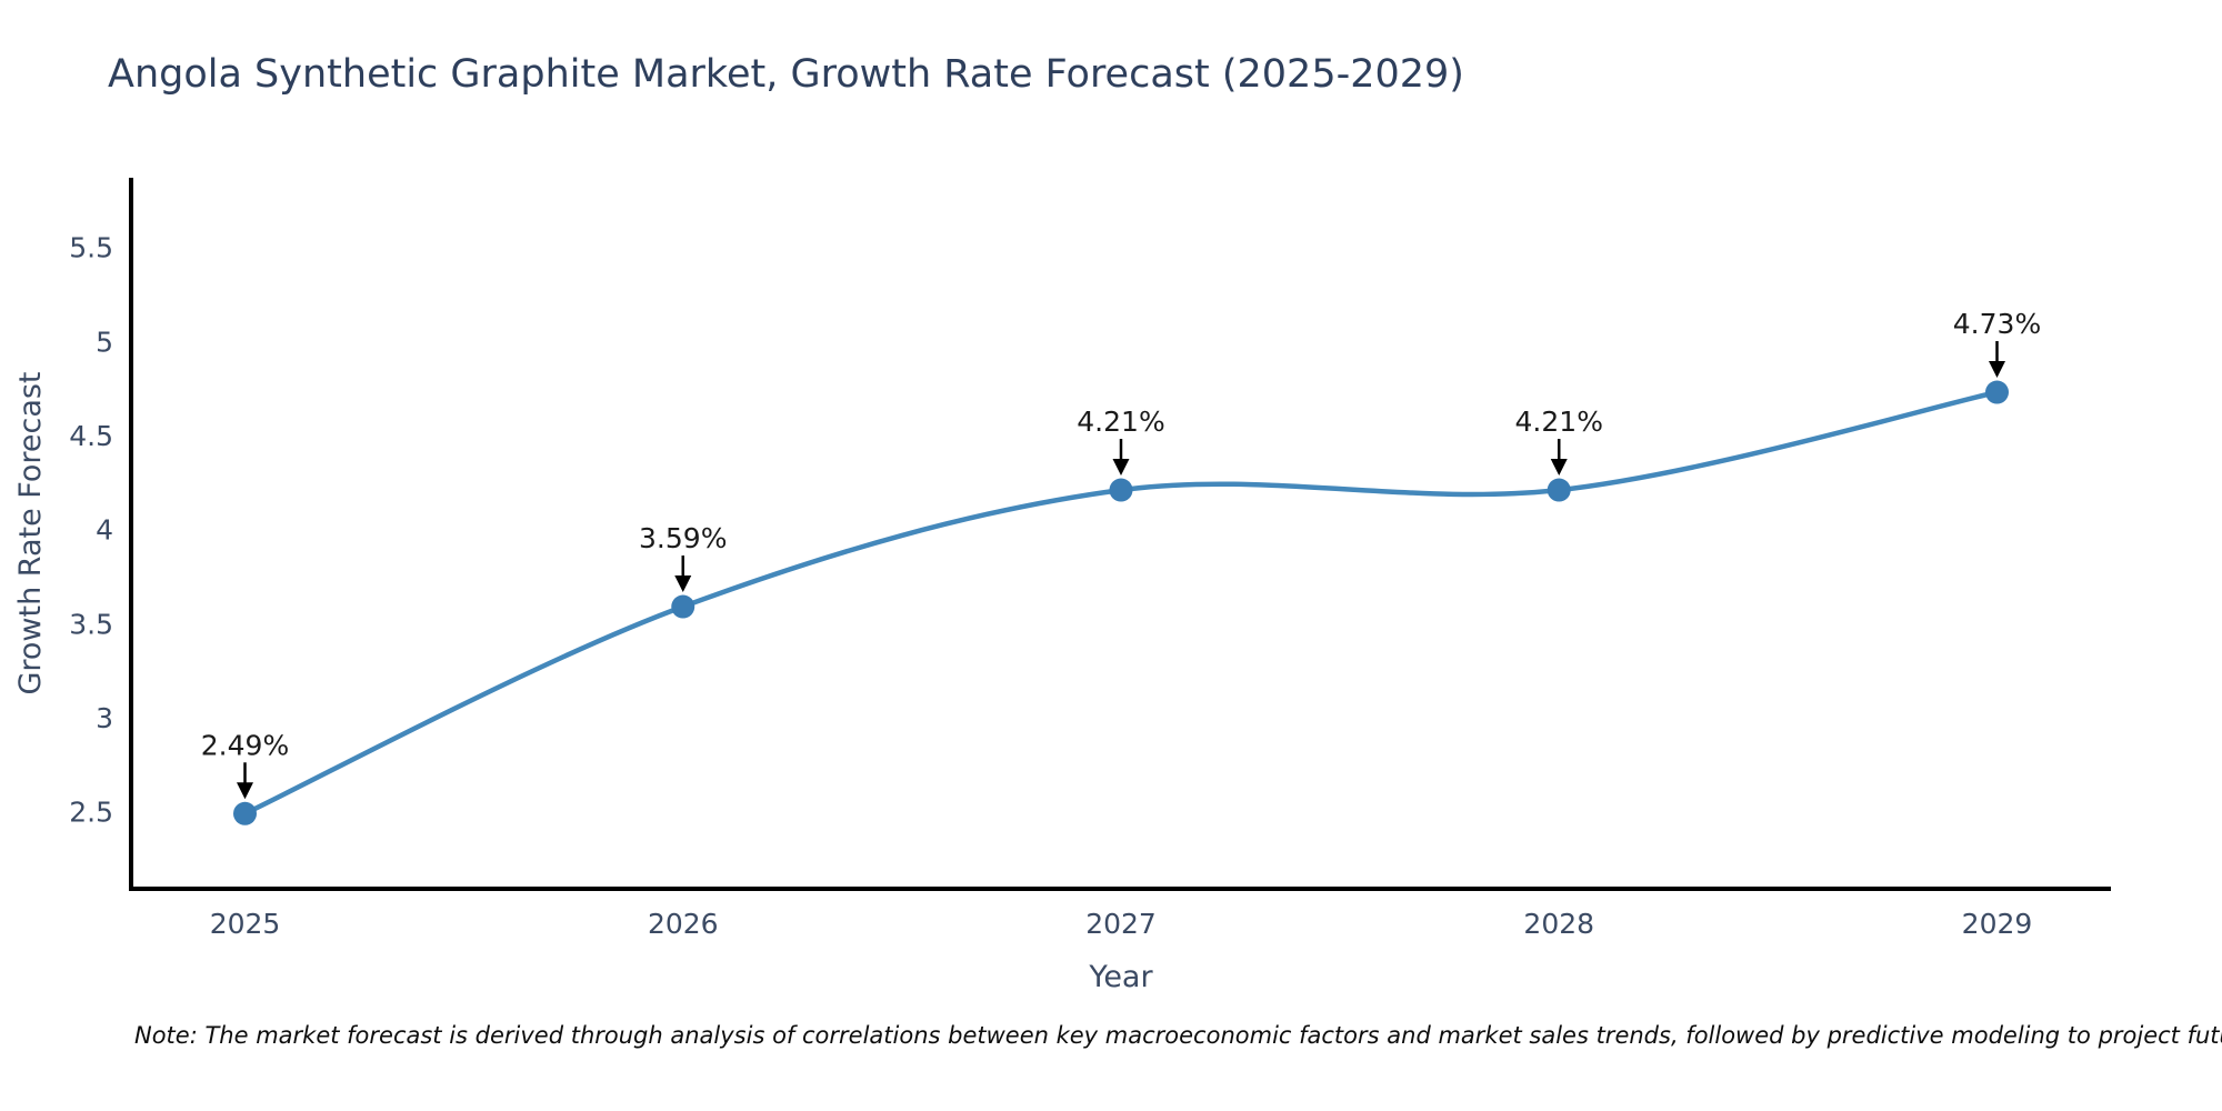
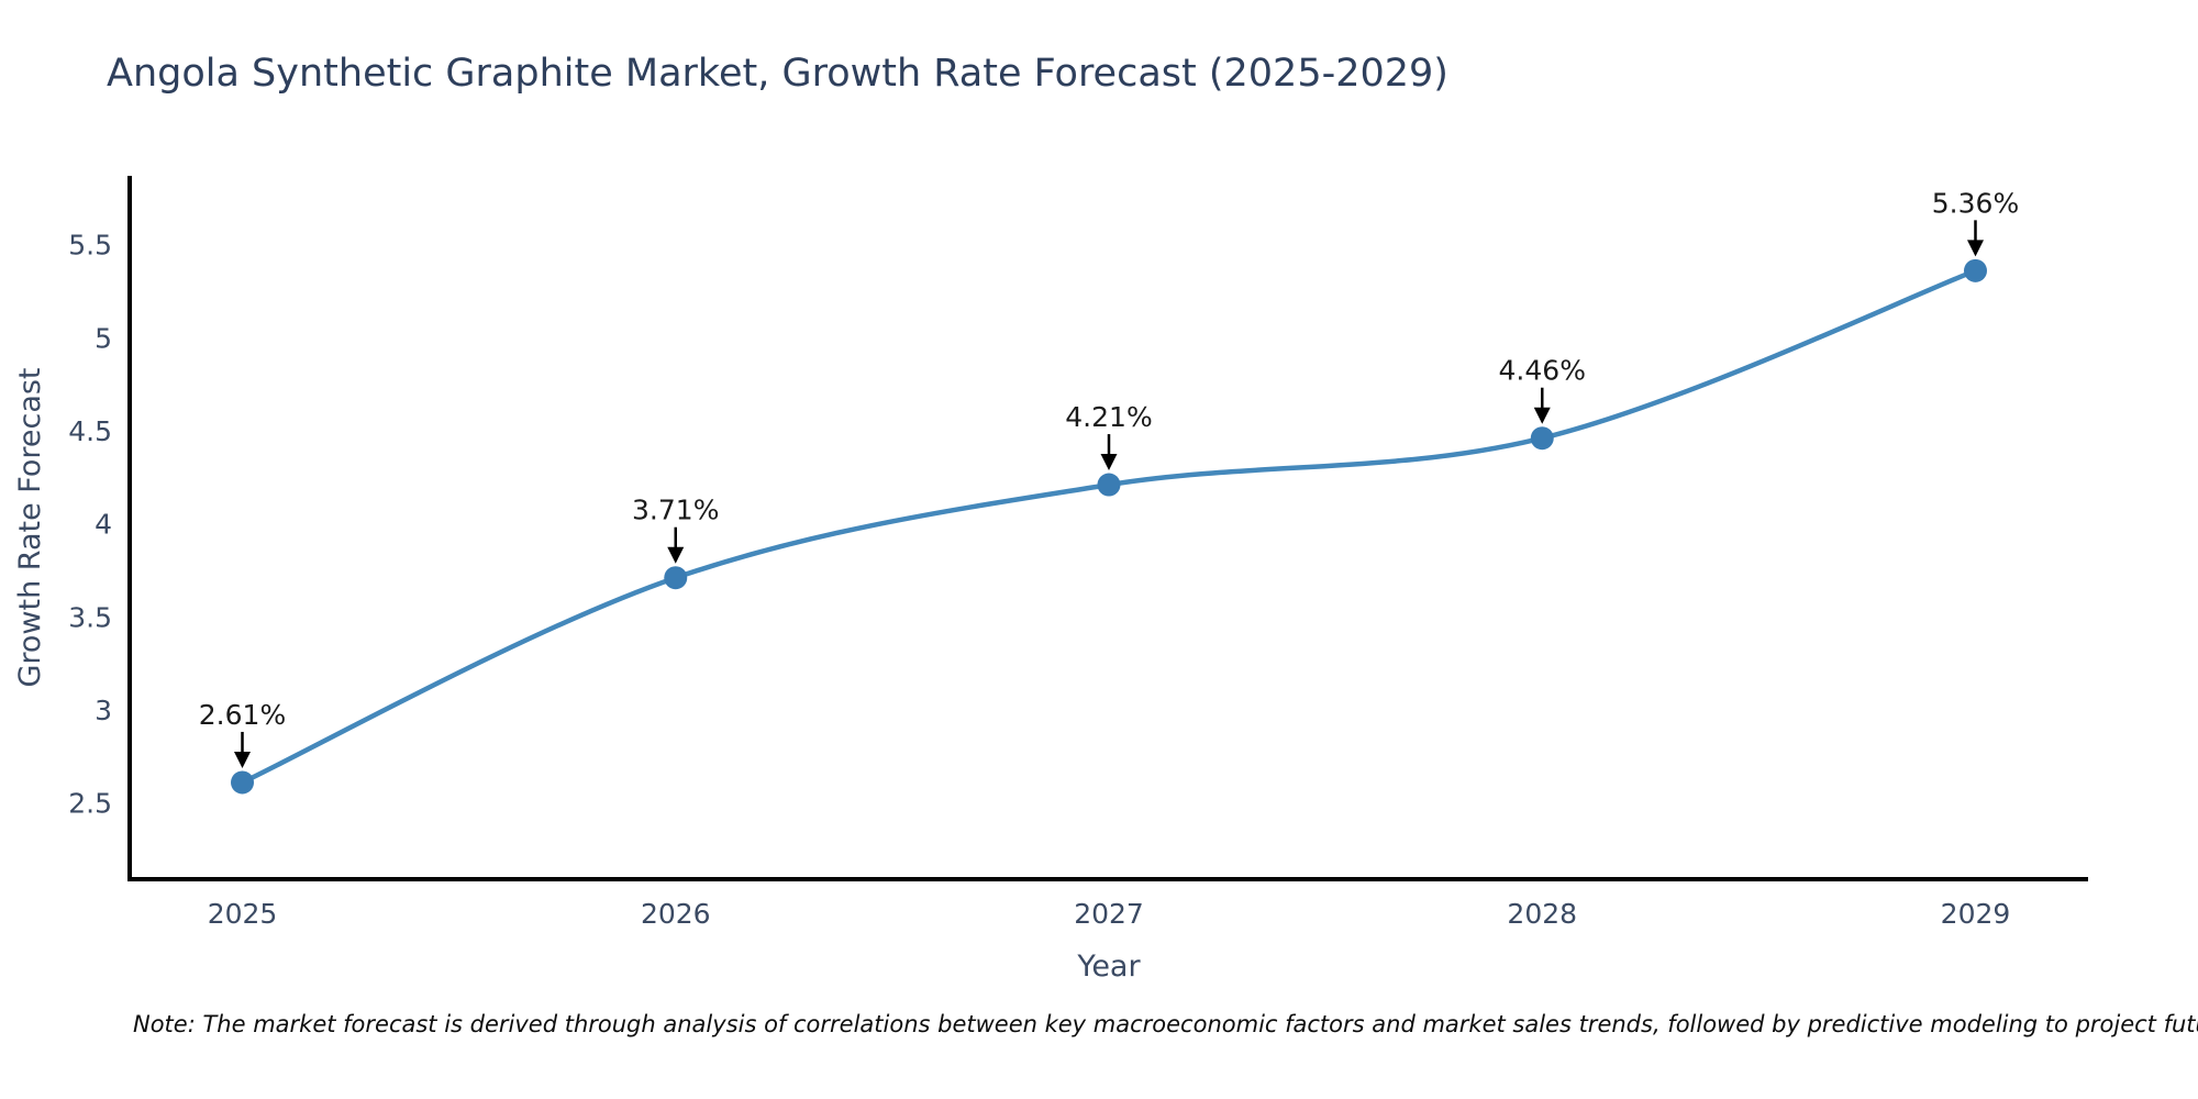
2025: 2.49% -> 2.61%
2026: 3.59% -> 3.71%
2028: 4.21% -> 4.46%
2029: 4.73% -> 5.36%
